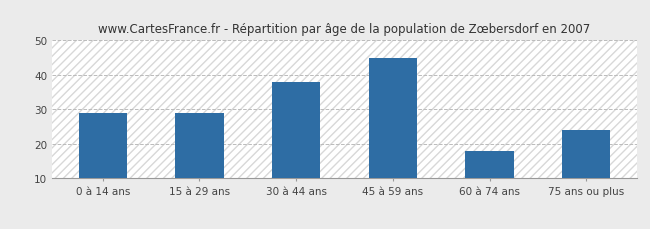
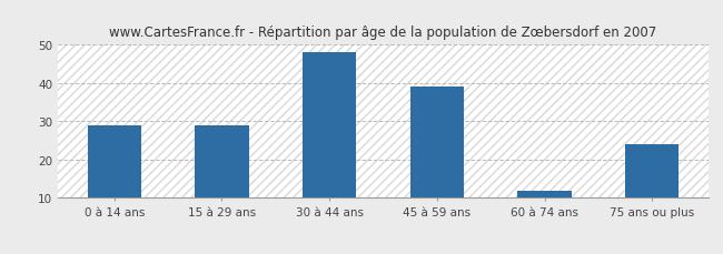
30 à 44 ans: 38 -> 48
45 à 59 ans: 45 -> 39
60 à 74 ans: 18 -> 12
